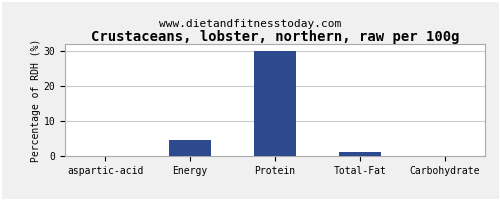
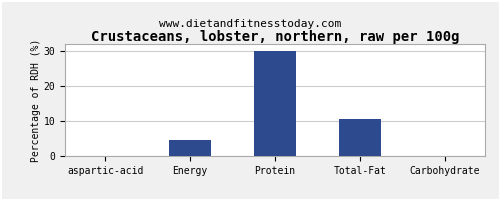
Total-Fat: 1.2 -> 10.5
